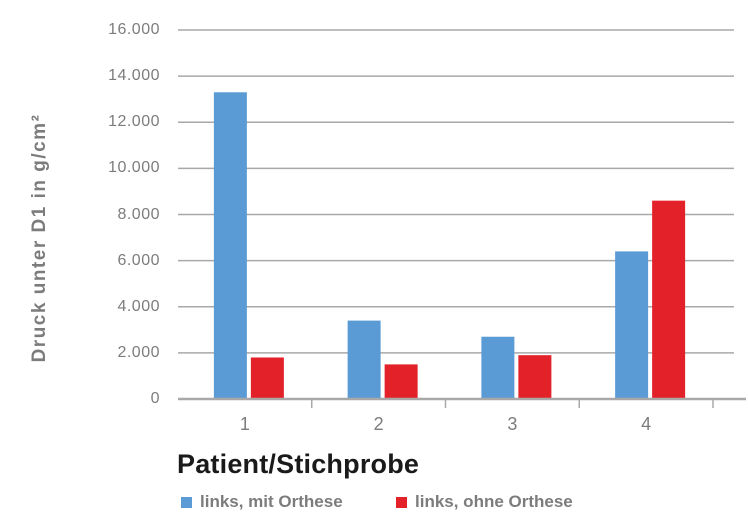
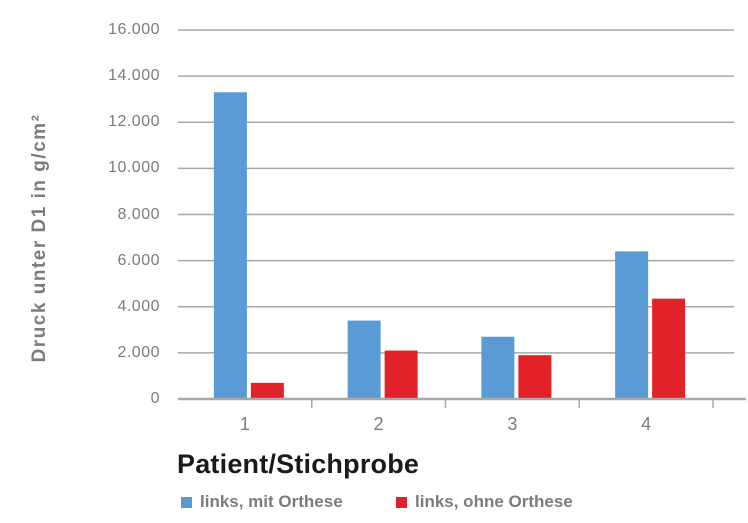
links, ohne Orthese/1: 1800 -> 700
links, ohne Orthese/2: 1500 -> 2100
links, ohne Orthese/4: 8600 -> 4400
